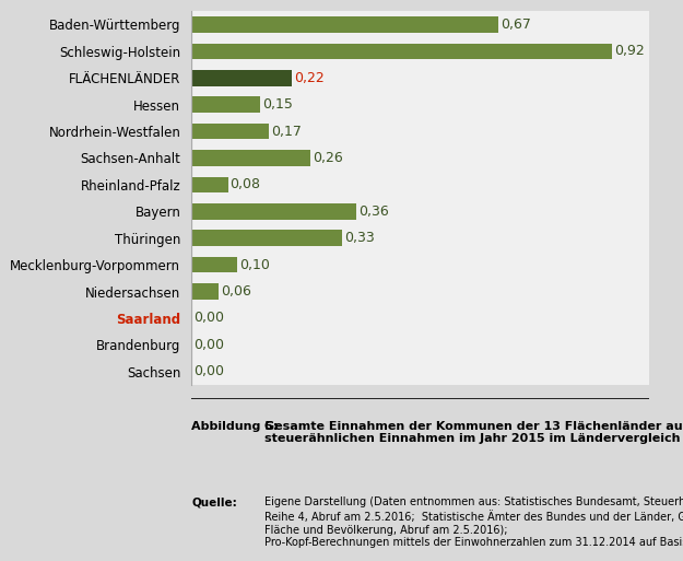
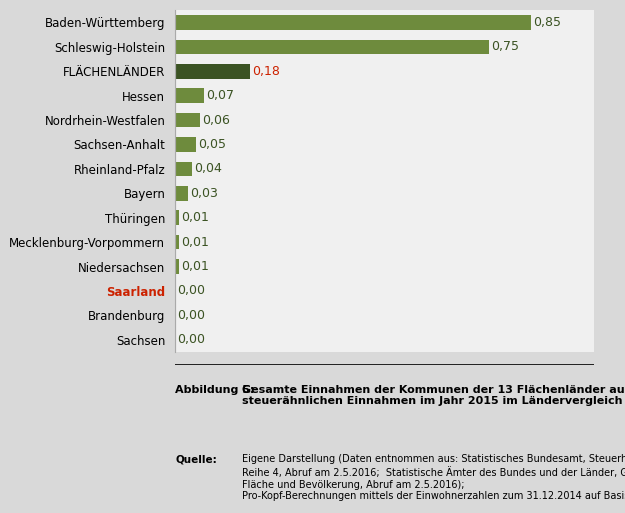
Baden-Württemberg: 0,67 -> 0,85
Schleswig-Holstein: 0,92 -> 0,75
FLÄCHENLÄNDER: 0,22 -> 0,18
Hessen: 0,15 -> 0,07
Nordrhein-Westfalen: 0,17 -> 0,06
Sachsen-Anhalt: 0,26 -> 0,05
Rheinland-Pfalz: 0,08 -> 0,04
Bayern: 0,36 -> 0,03
Thüringen: 0,33 -> 0,01
Mecklenburg-Vorpommern: 0,10 -> 0,01
Niedersachsen: 0,06 -> 0,01
